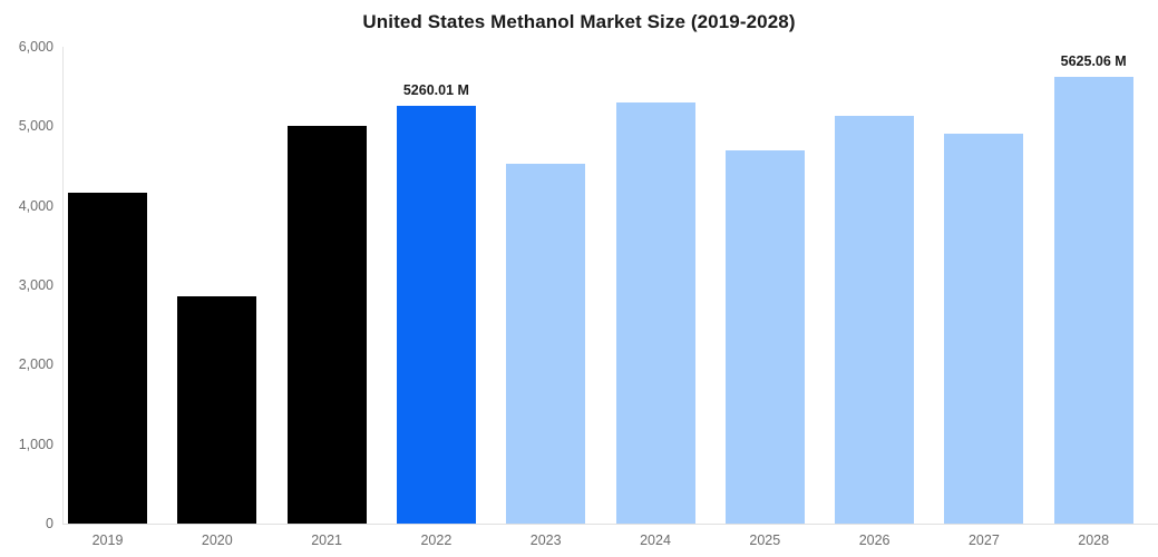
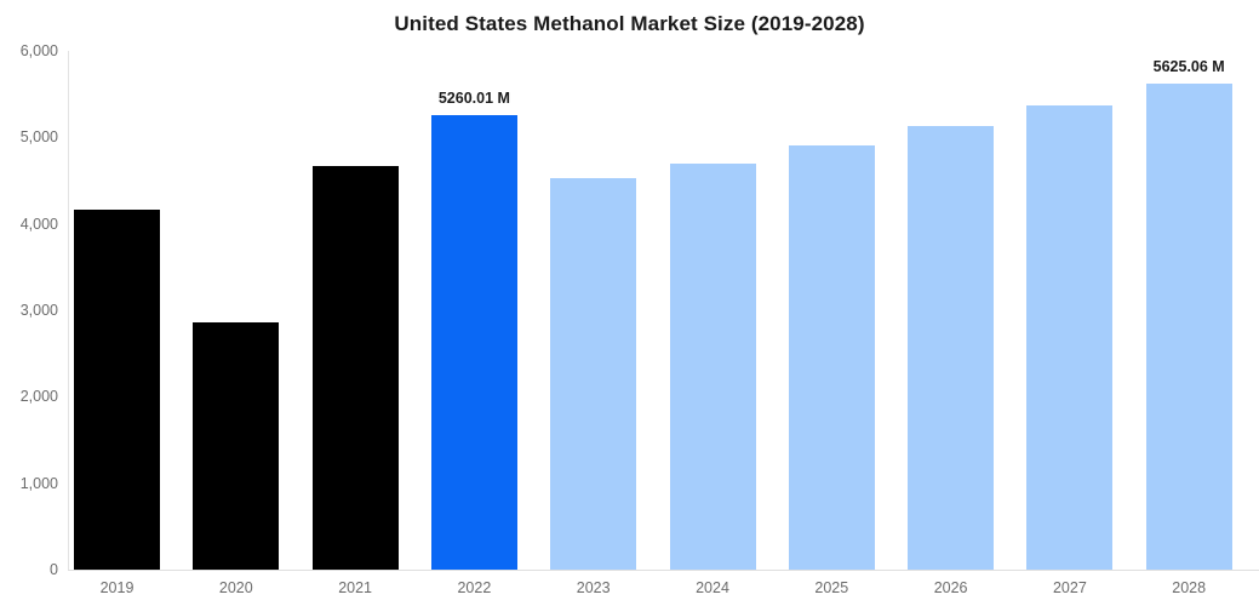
2021: 5000 -> 4700
2024: 5300 -> 4700
2025: 4700 -> 4900
2027: 4900 -> 5400
